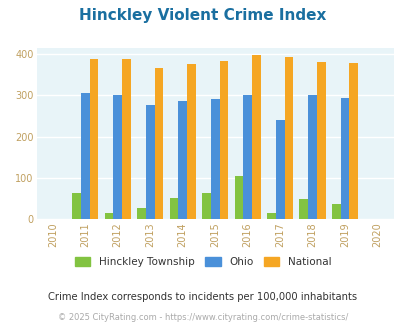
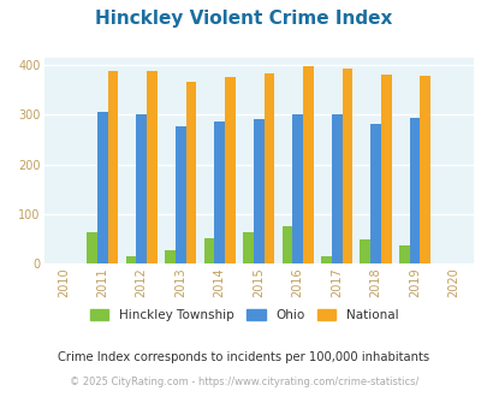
Hinckley Township/2016: 105 -> 75
Ohio/2017: 240 -> 300
Ohio/2018: 300 -> 281
